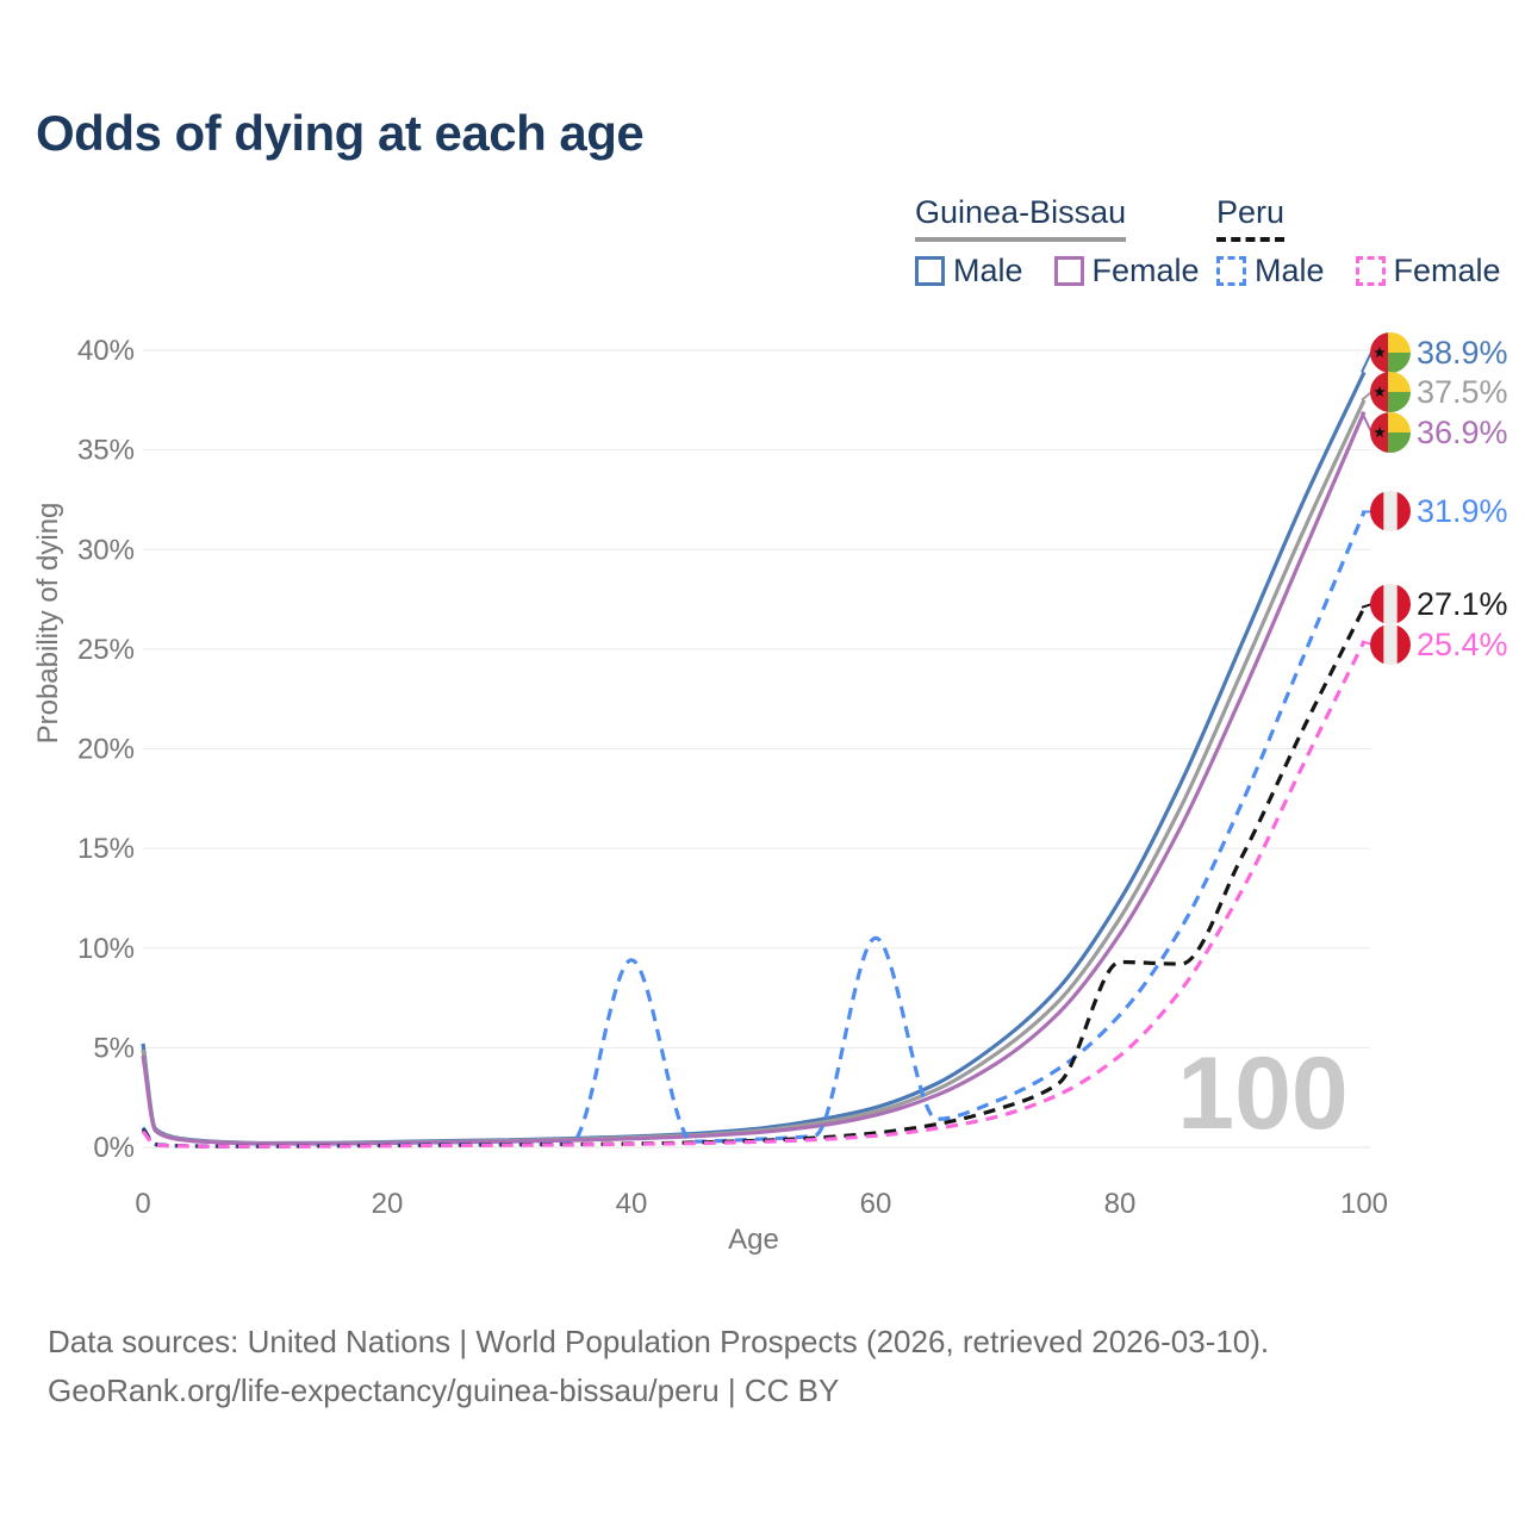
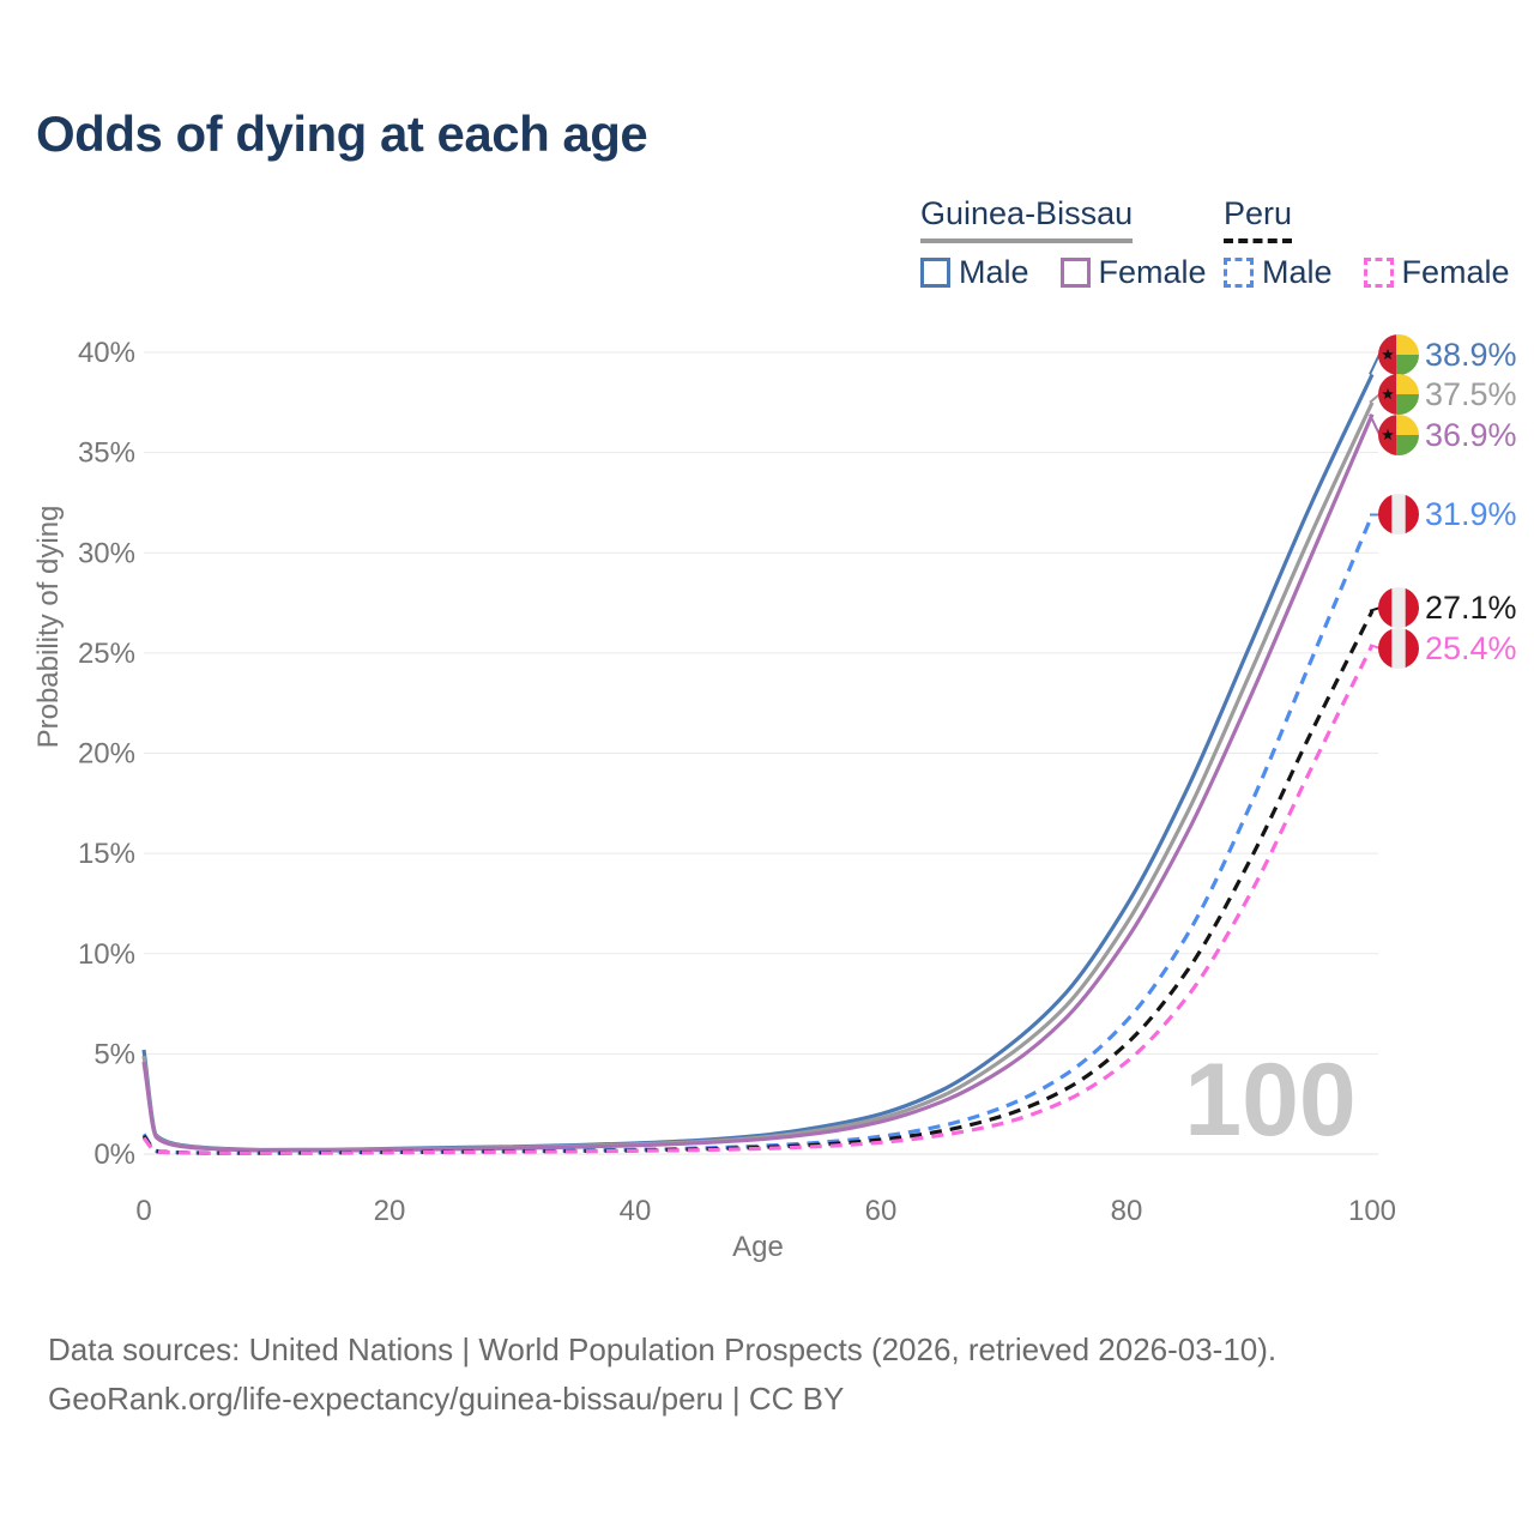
Peru Male/40: 9.4% -> 0.2%
Peru Male/60: 10.5% -> 0.9%
Peru/80: 9.3% -> 5.5%
